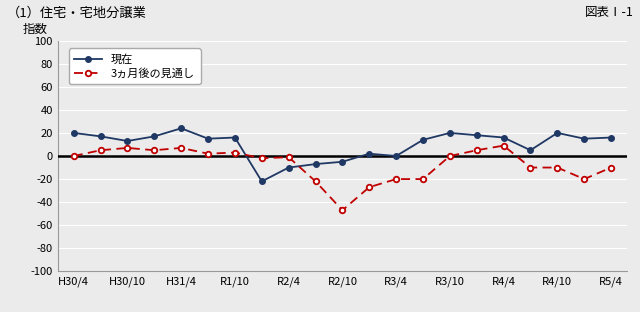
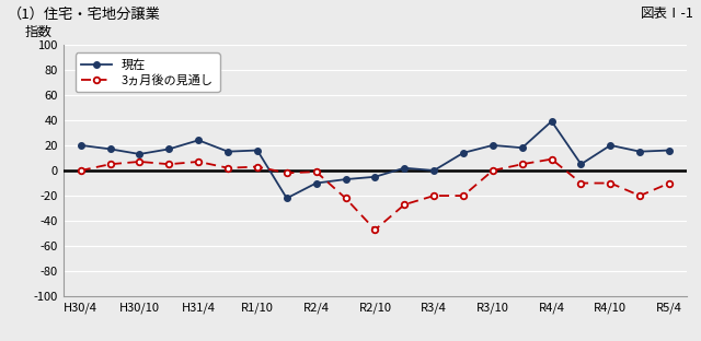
現在/R4/4: 16 -> 39
